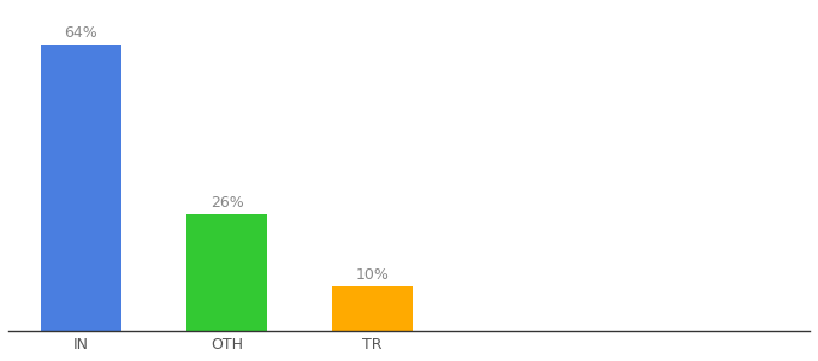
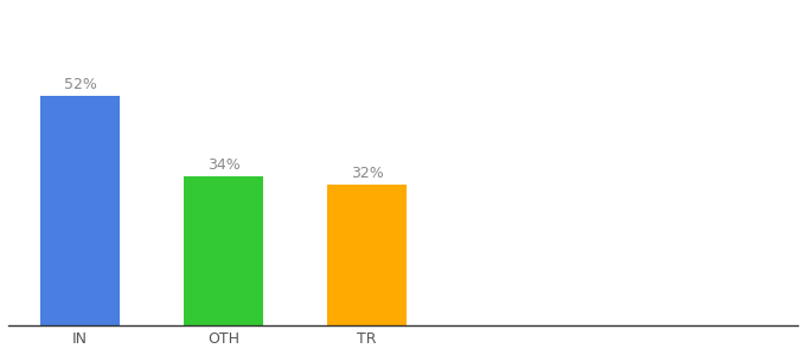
IN: 64% -> 52%
OTH: 26% -> 34%
TR: 10% -> 32%
